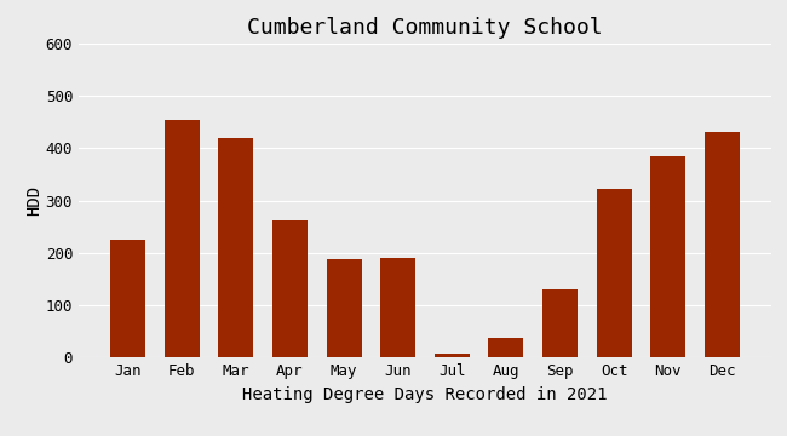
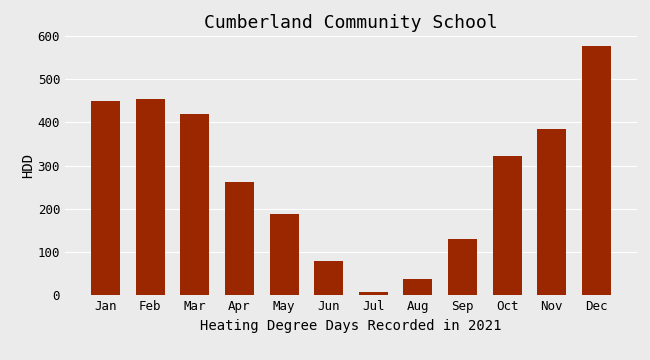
Jan: 225 -> 450
Jun: 190 -> 80
Dec: 430 -> 578
